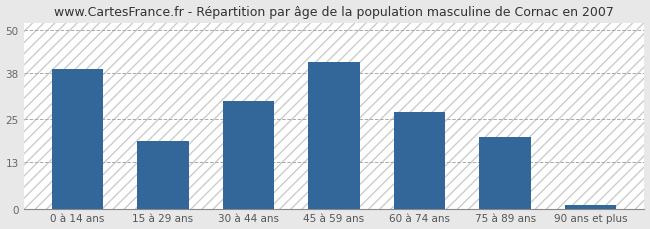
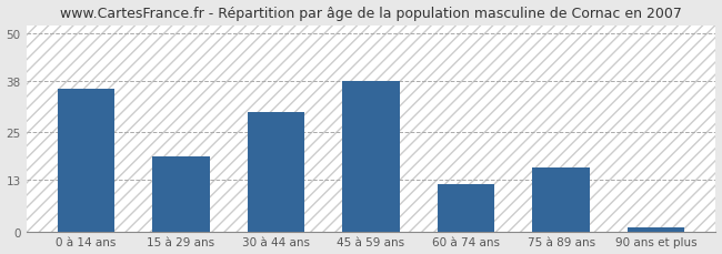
0 à 14 ans: 39 -> 36
45 à 59 ans: 41 -> 38
60 à 74 ans: 27 -> 12
75 à 89 ans: 20 -> 16
